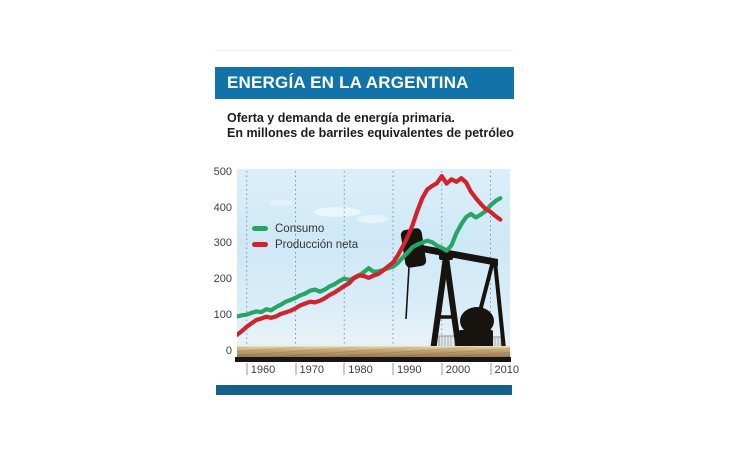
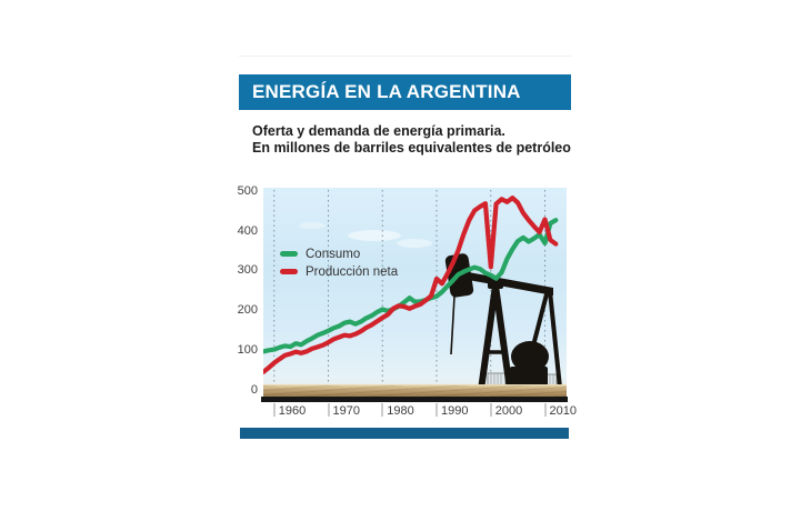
Producción neta/1990: 250 -> 280
Producción neta/2000: 490 -> 310
Consumo/2010: 410 -> 370
Producción neta/2010: 390 -> 430
